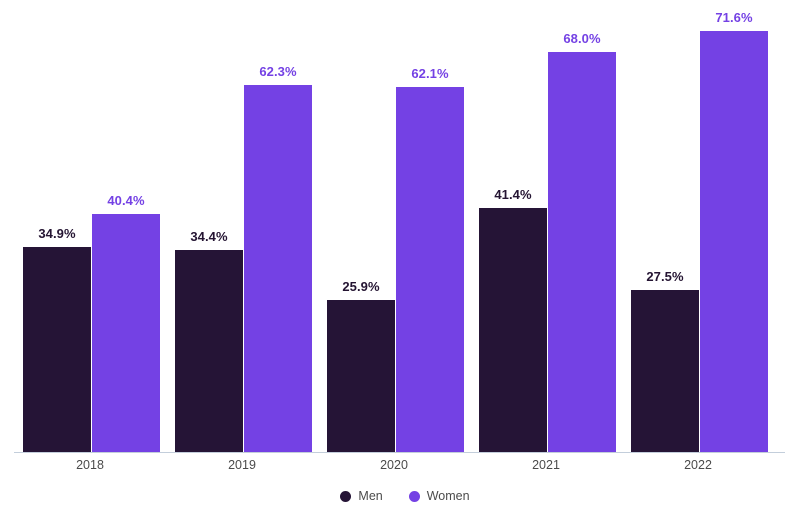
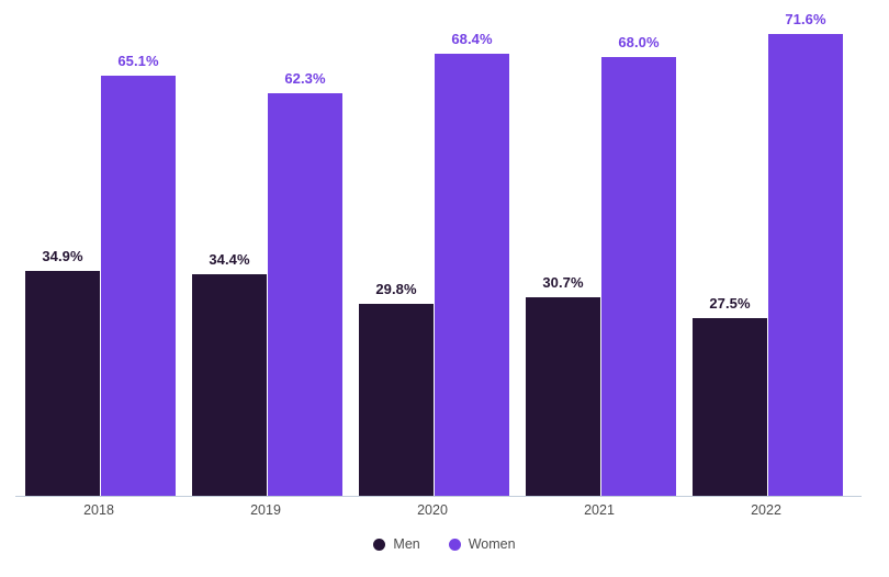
Women/2018: 40.4% -> 65.1%
Men/2020: 25.9% -> 29.8%
Women/2020: 62.1% -> 68.4%
Men/2021: 41.4% -> 30.7%
